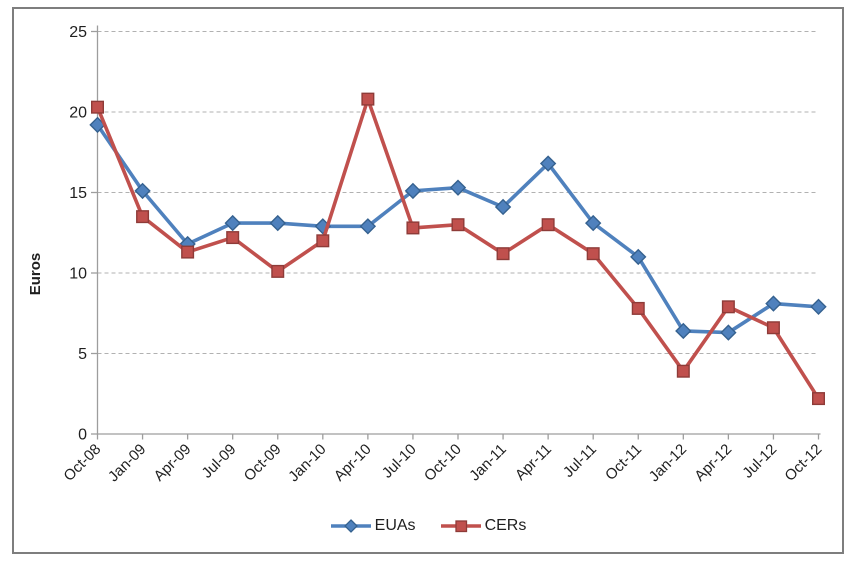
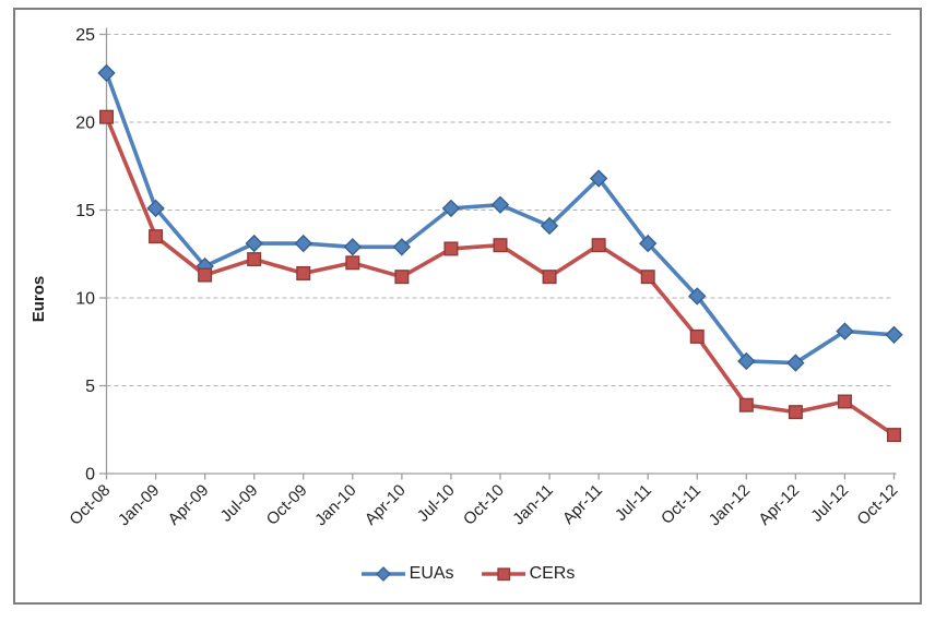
EUAs/Oct-08: 19.2 -> 22.8
CERs/Oct-09: 10.1 -> 11.4
CERs/Apr-10: 20.8 -> 11.2
EUAs/Oct-11: 11.0 -> 10.1
CERs/Apr-12: 7.9 -> 3.5
CERs/Jul-12: 6.6 -> 4.1
